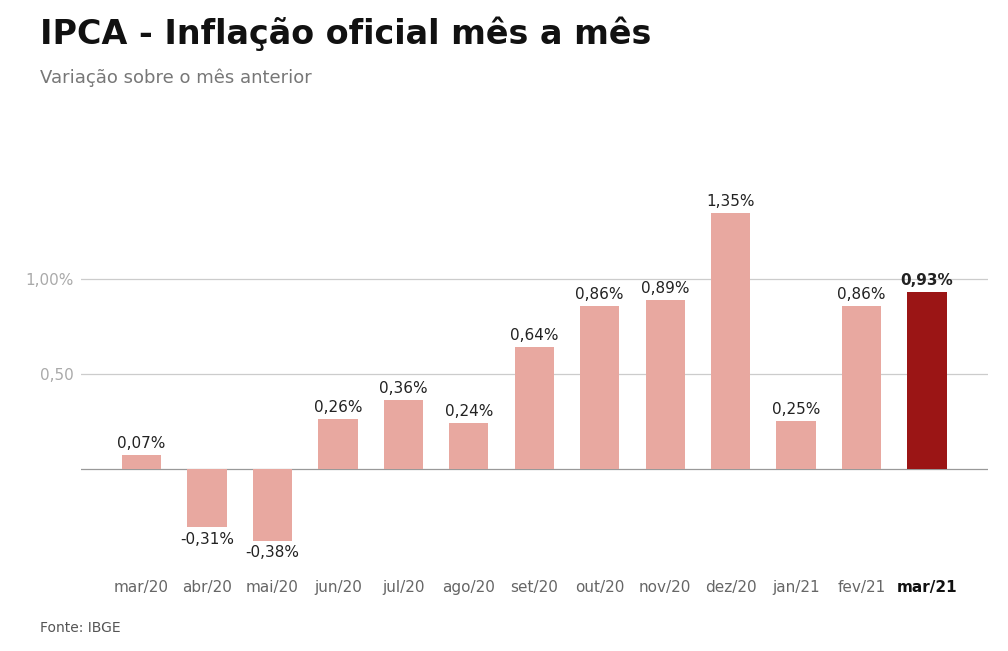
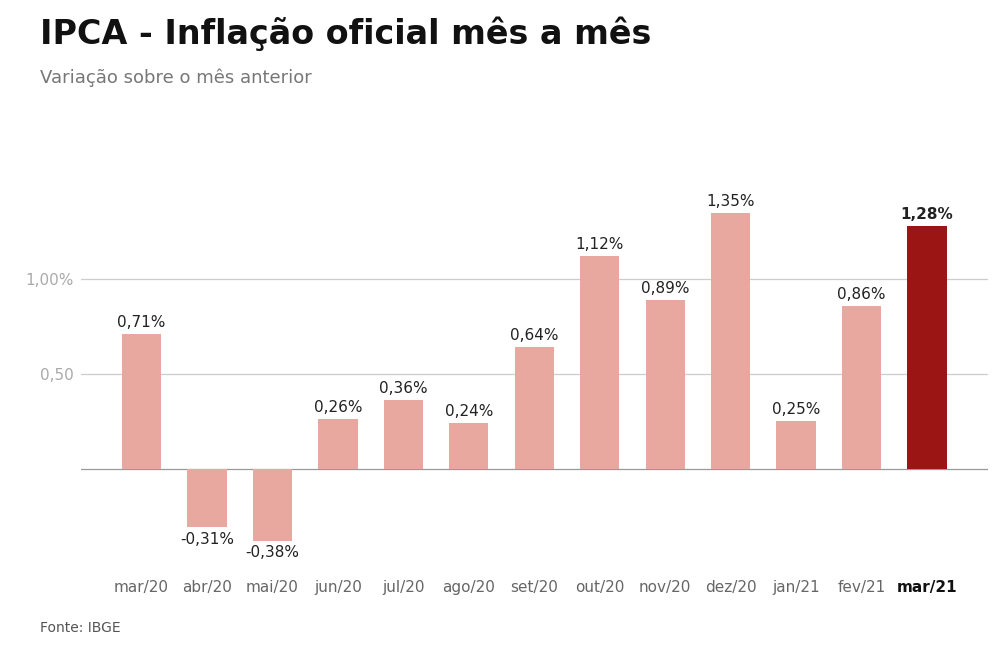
mar/20: 0,07% -> 0,71%
out/20: 0,86% -> 1,12%
mar/21: 0,93% -> 1,28%
